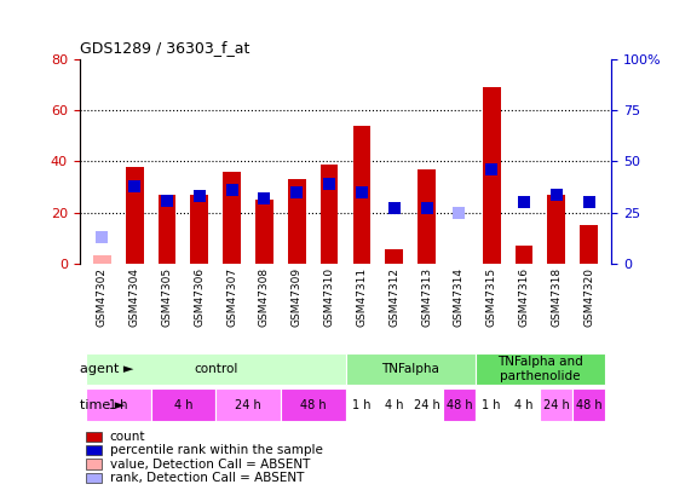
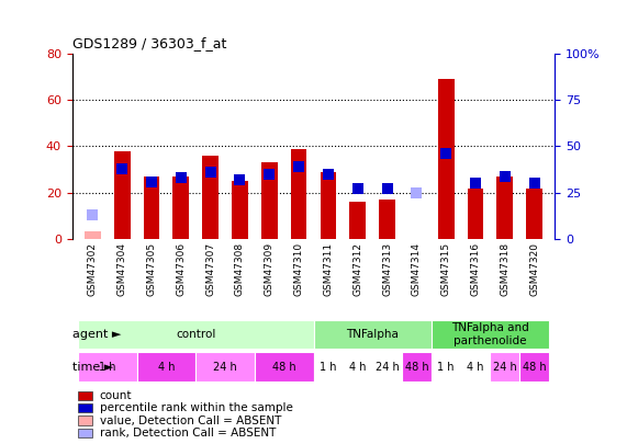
GSM47311: 54.0 -> 29.0
GSM47312: 6.0 -> 16.0
GSM47313: 37.0 -> 17.0
GSM47316: 7.0 -> 22.0
GSM47320: 15.0 -> 22.0
